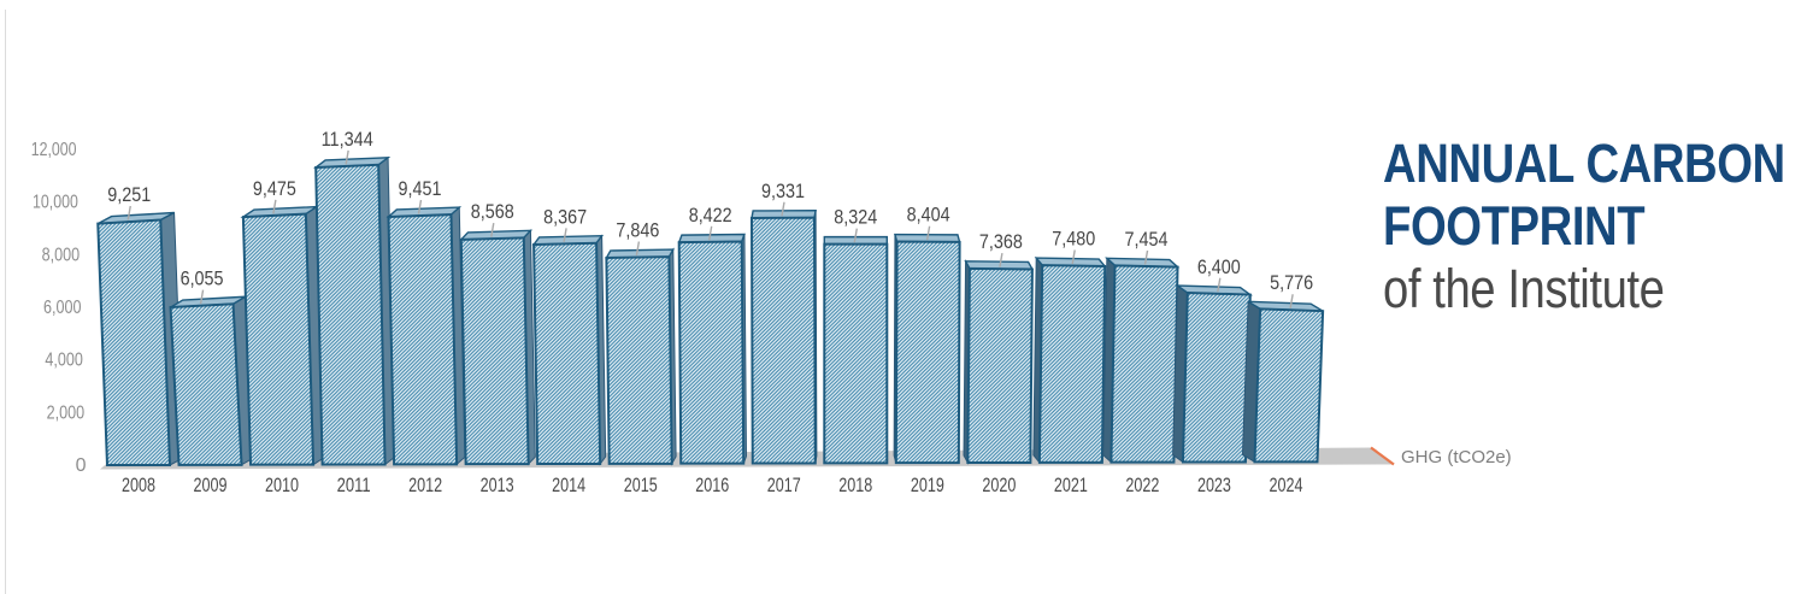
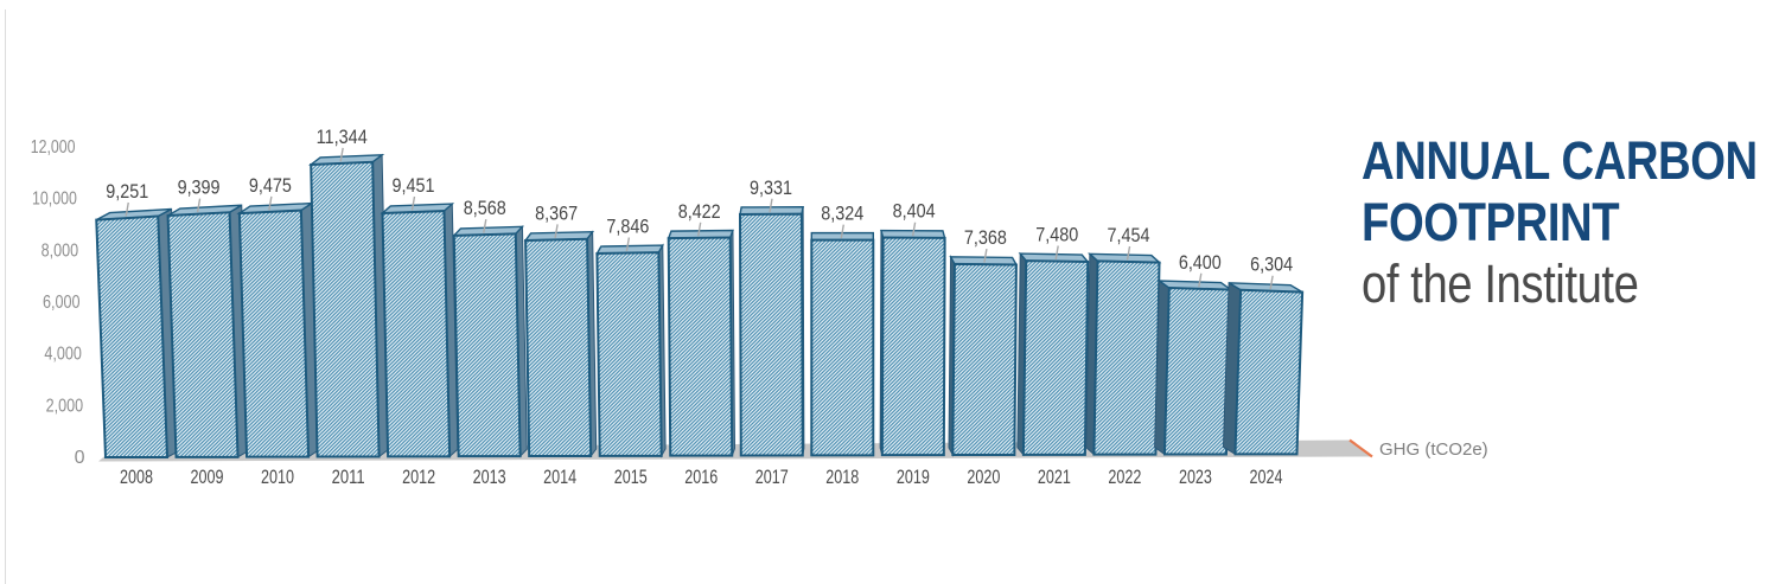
2009: 6,055 -> 9,399
2024: 5,776 -> 6,304
